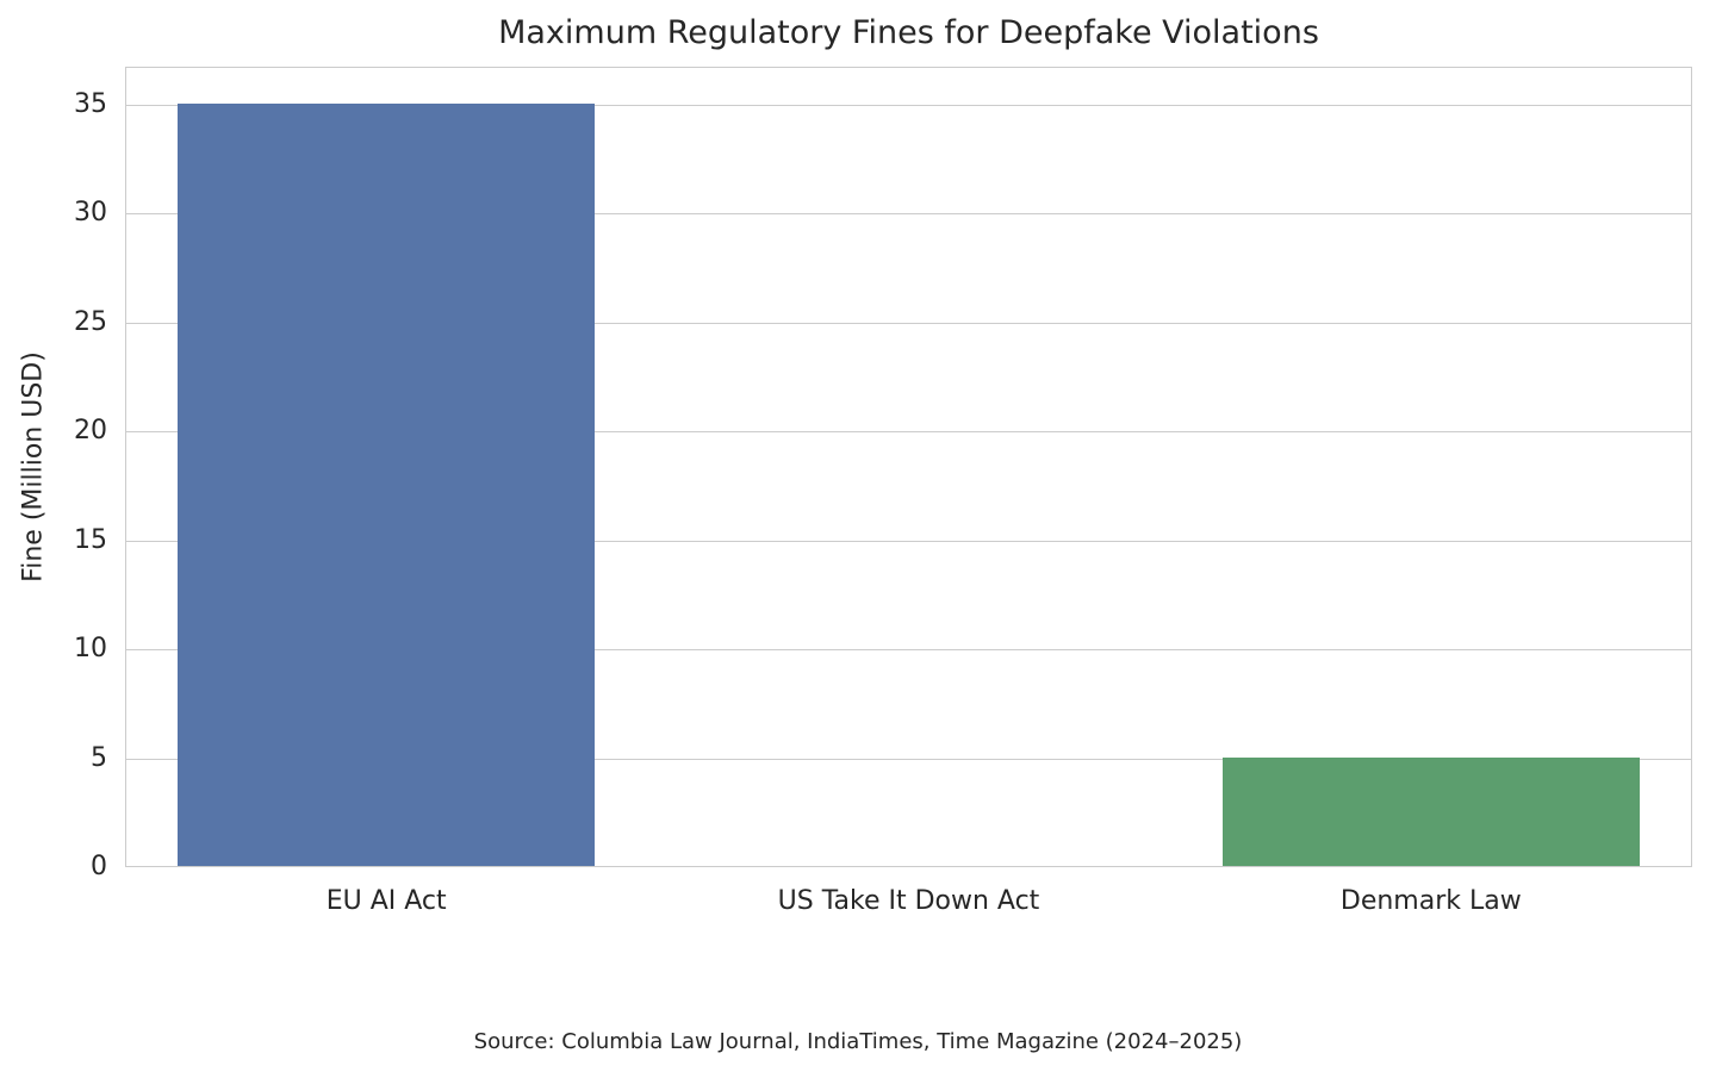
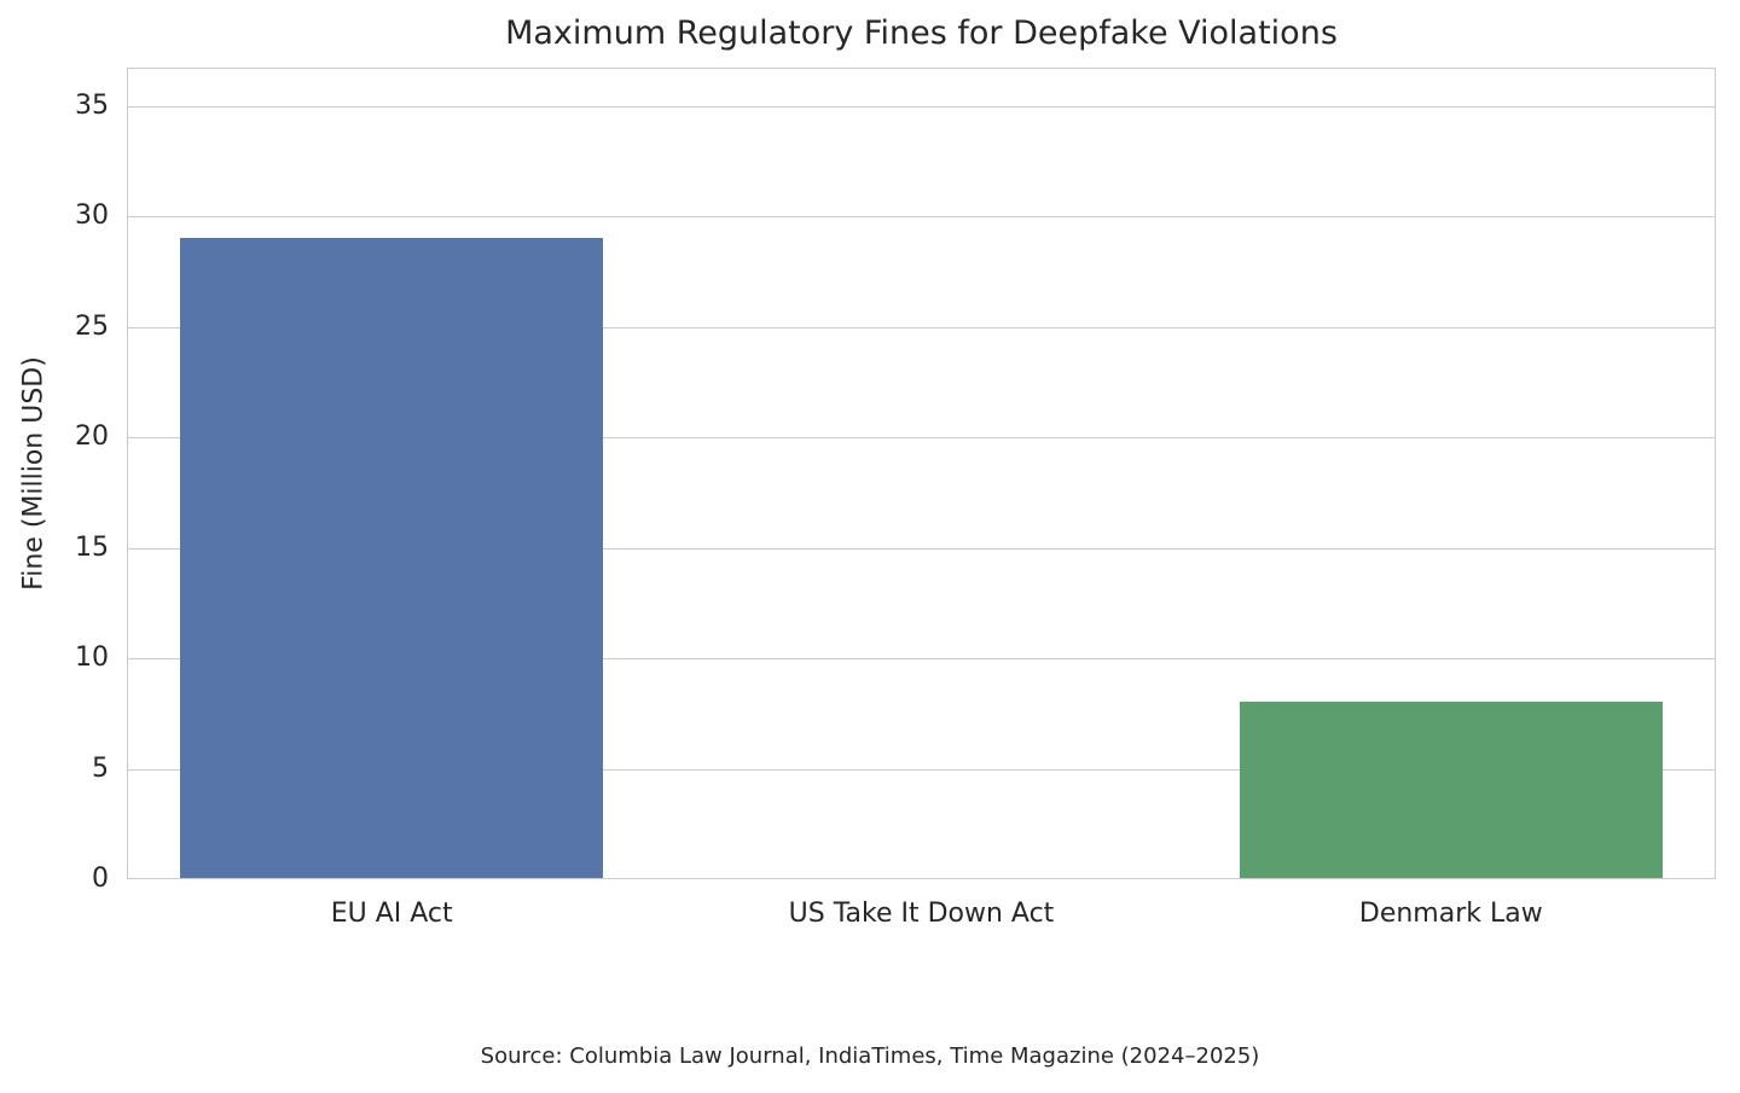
EU AI Act: 35 -> 29
Denmark Law: 5 -> 8
